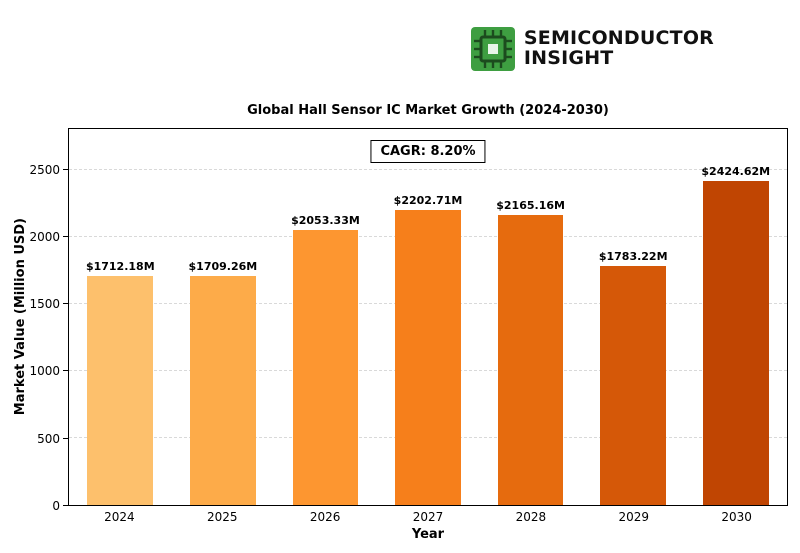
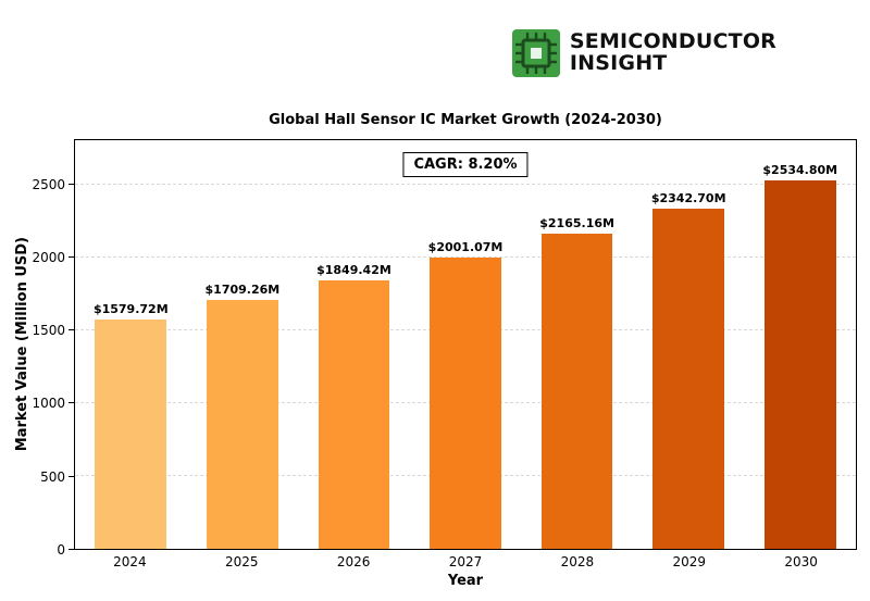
2024: $1712.18M -> $1579.72M
2026: $2053.33M -> $1849.42M
2027: $2202.71M -> $2001.07M
2029: $1783.22M -> $2342.70M
2030: $2424.62M -> $2534.80M
